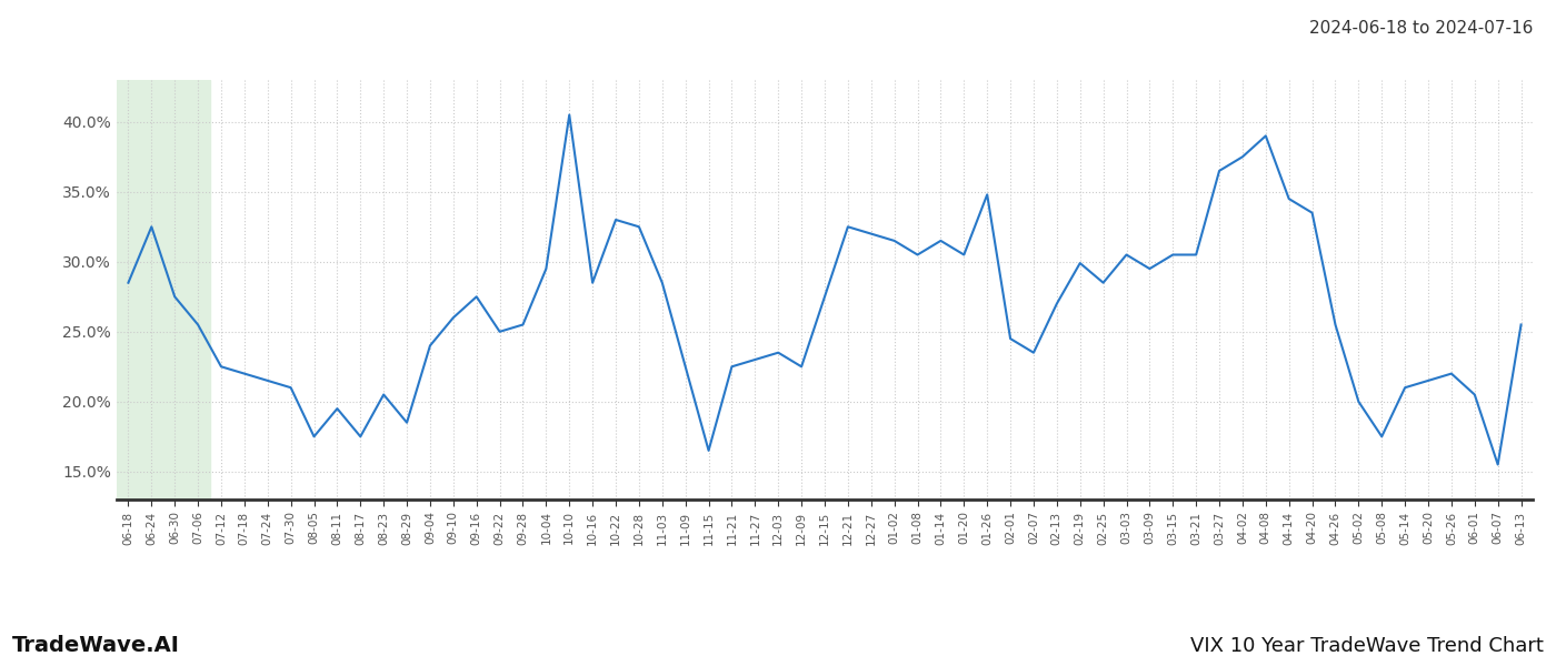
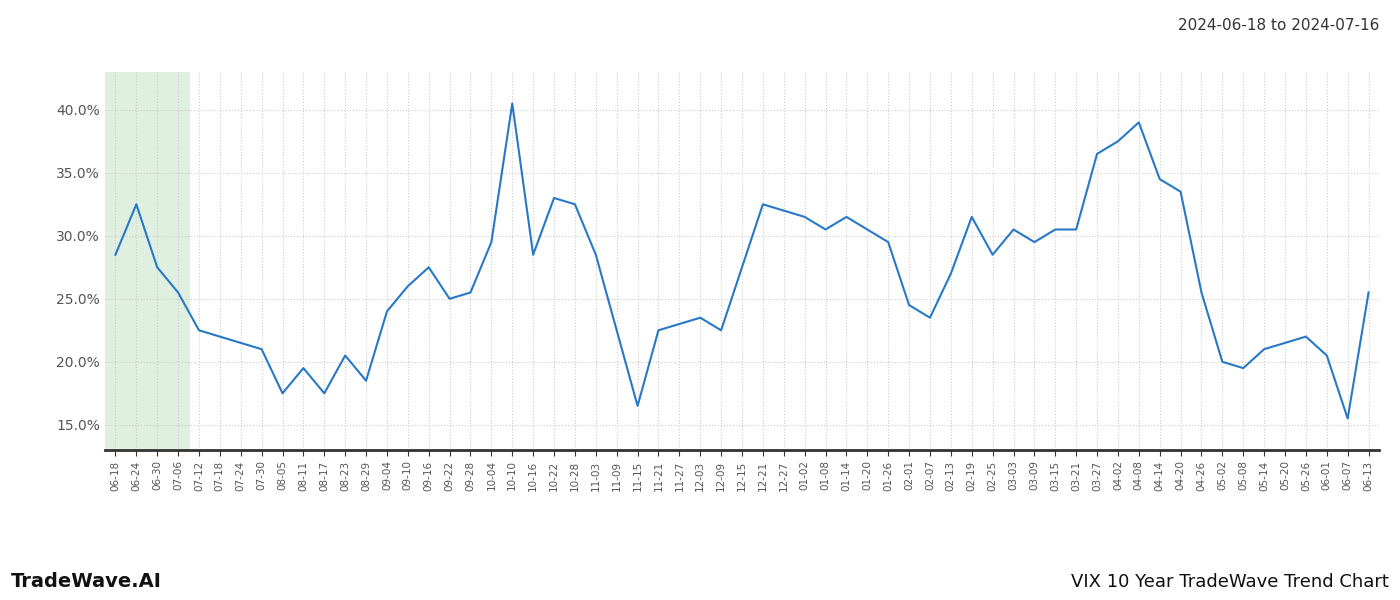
01-26: 34.8% -> 29.5%
02-19: 29.9% -> 31.5%
05-08: 17.5% -> 19.5%
